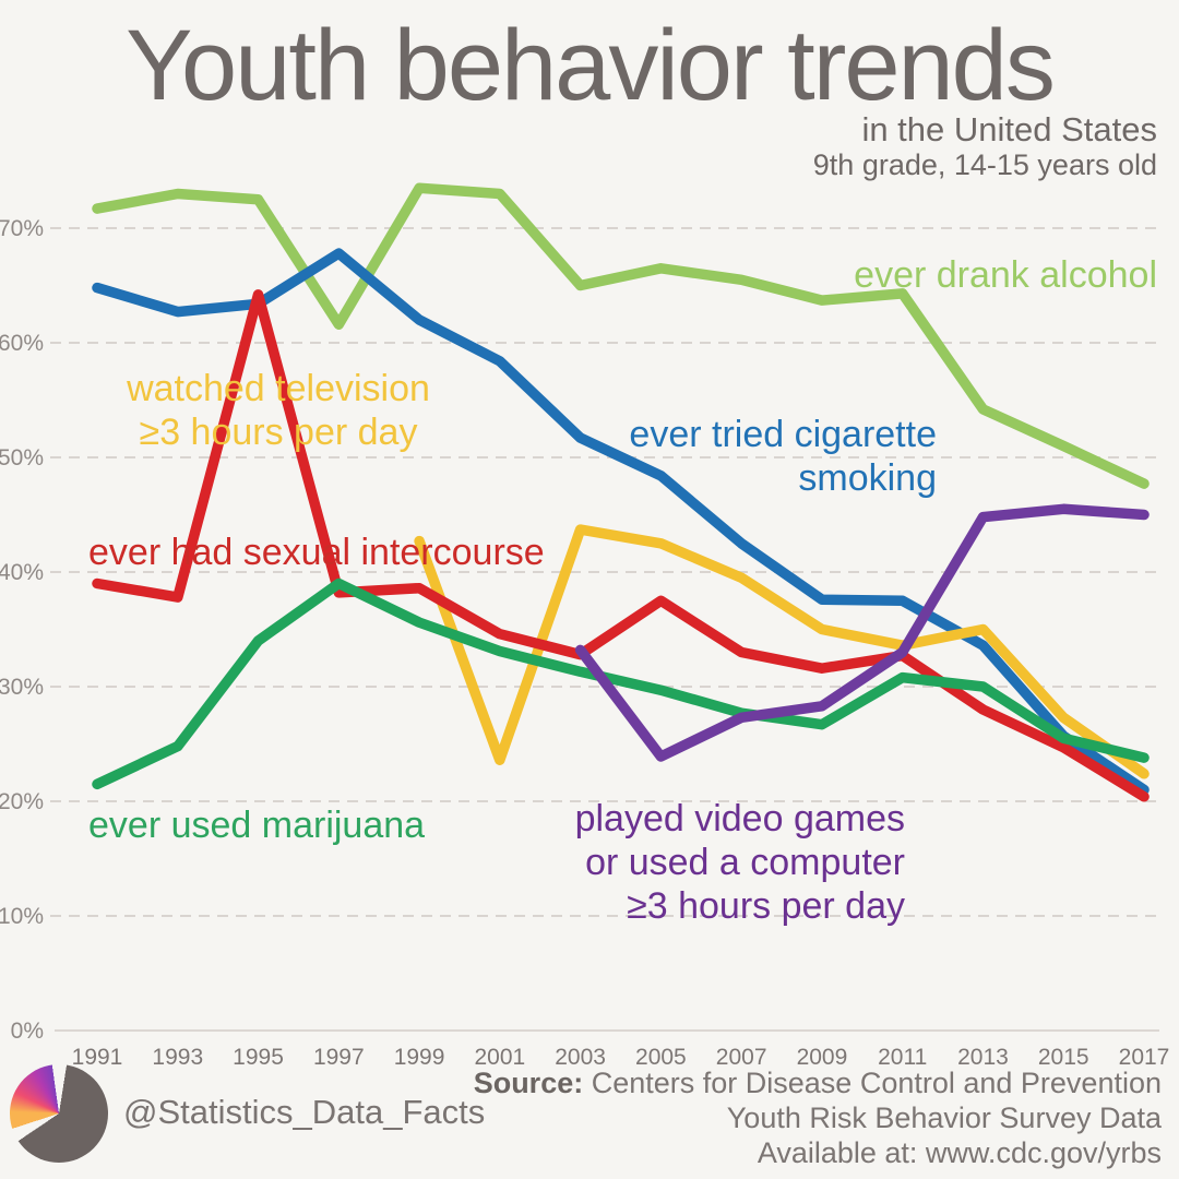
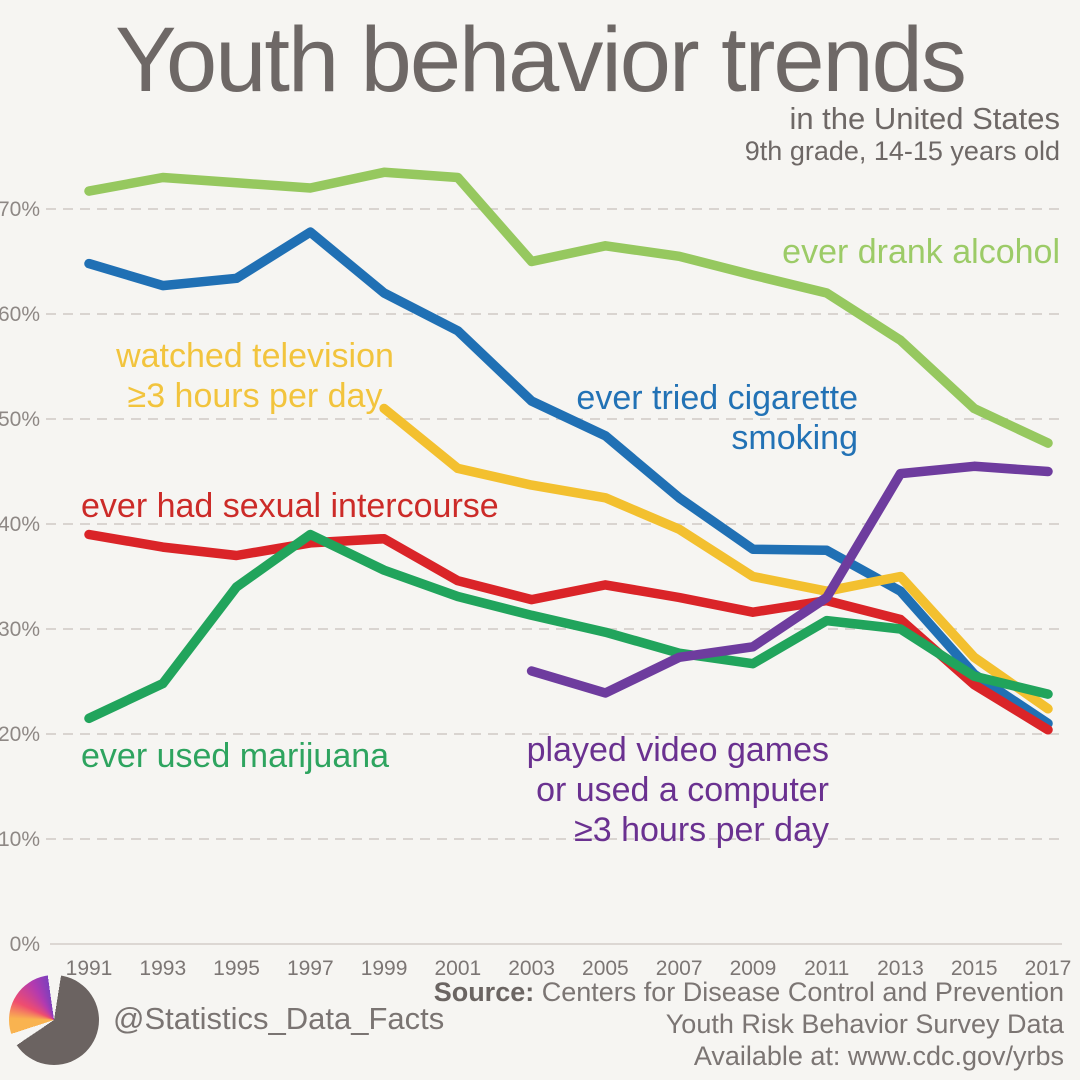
ever had sexual intercourse/1995: 64.2% -> 37.0%
ever drank alcohol/1997: 61.6% -> 72.0%
watched television ≥3 hours per day/1999: 42.7% -> 51.0%
watched television ≥3 hours per day/2001: 23.6% -> 45.3%
played video games or used a computer ≥3 hours per day/2003: 33.2% -> 26.0%
ever had sexual intercourse/2005: 37.5% -> 34.2%
ever drank alcohol/2011: 64.3% -> 62.0%
ever drank alcohol/2013: 54.2% -> 57.5%
ever had sexual intercourse/2013: 28.0% -> 30.9%
